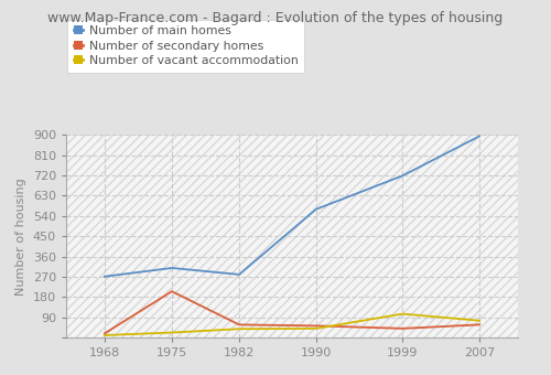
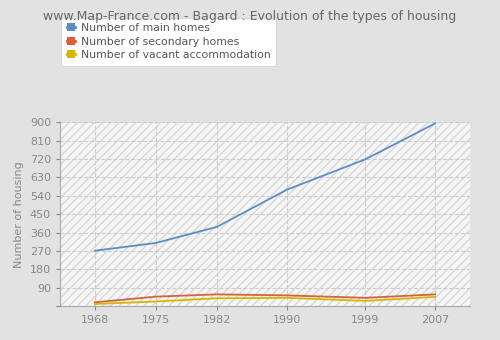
Number of secondary homes/1975: 205 -> 46
Number of main homes/1982: 280 -> 388
Number of vacant accommodation/1999: 105 -> 25
Number of vacant accommodation/2007: 75 -> 45
